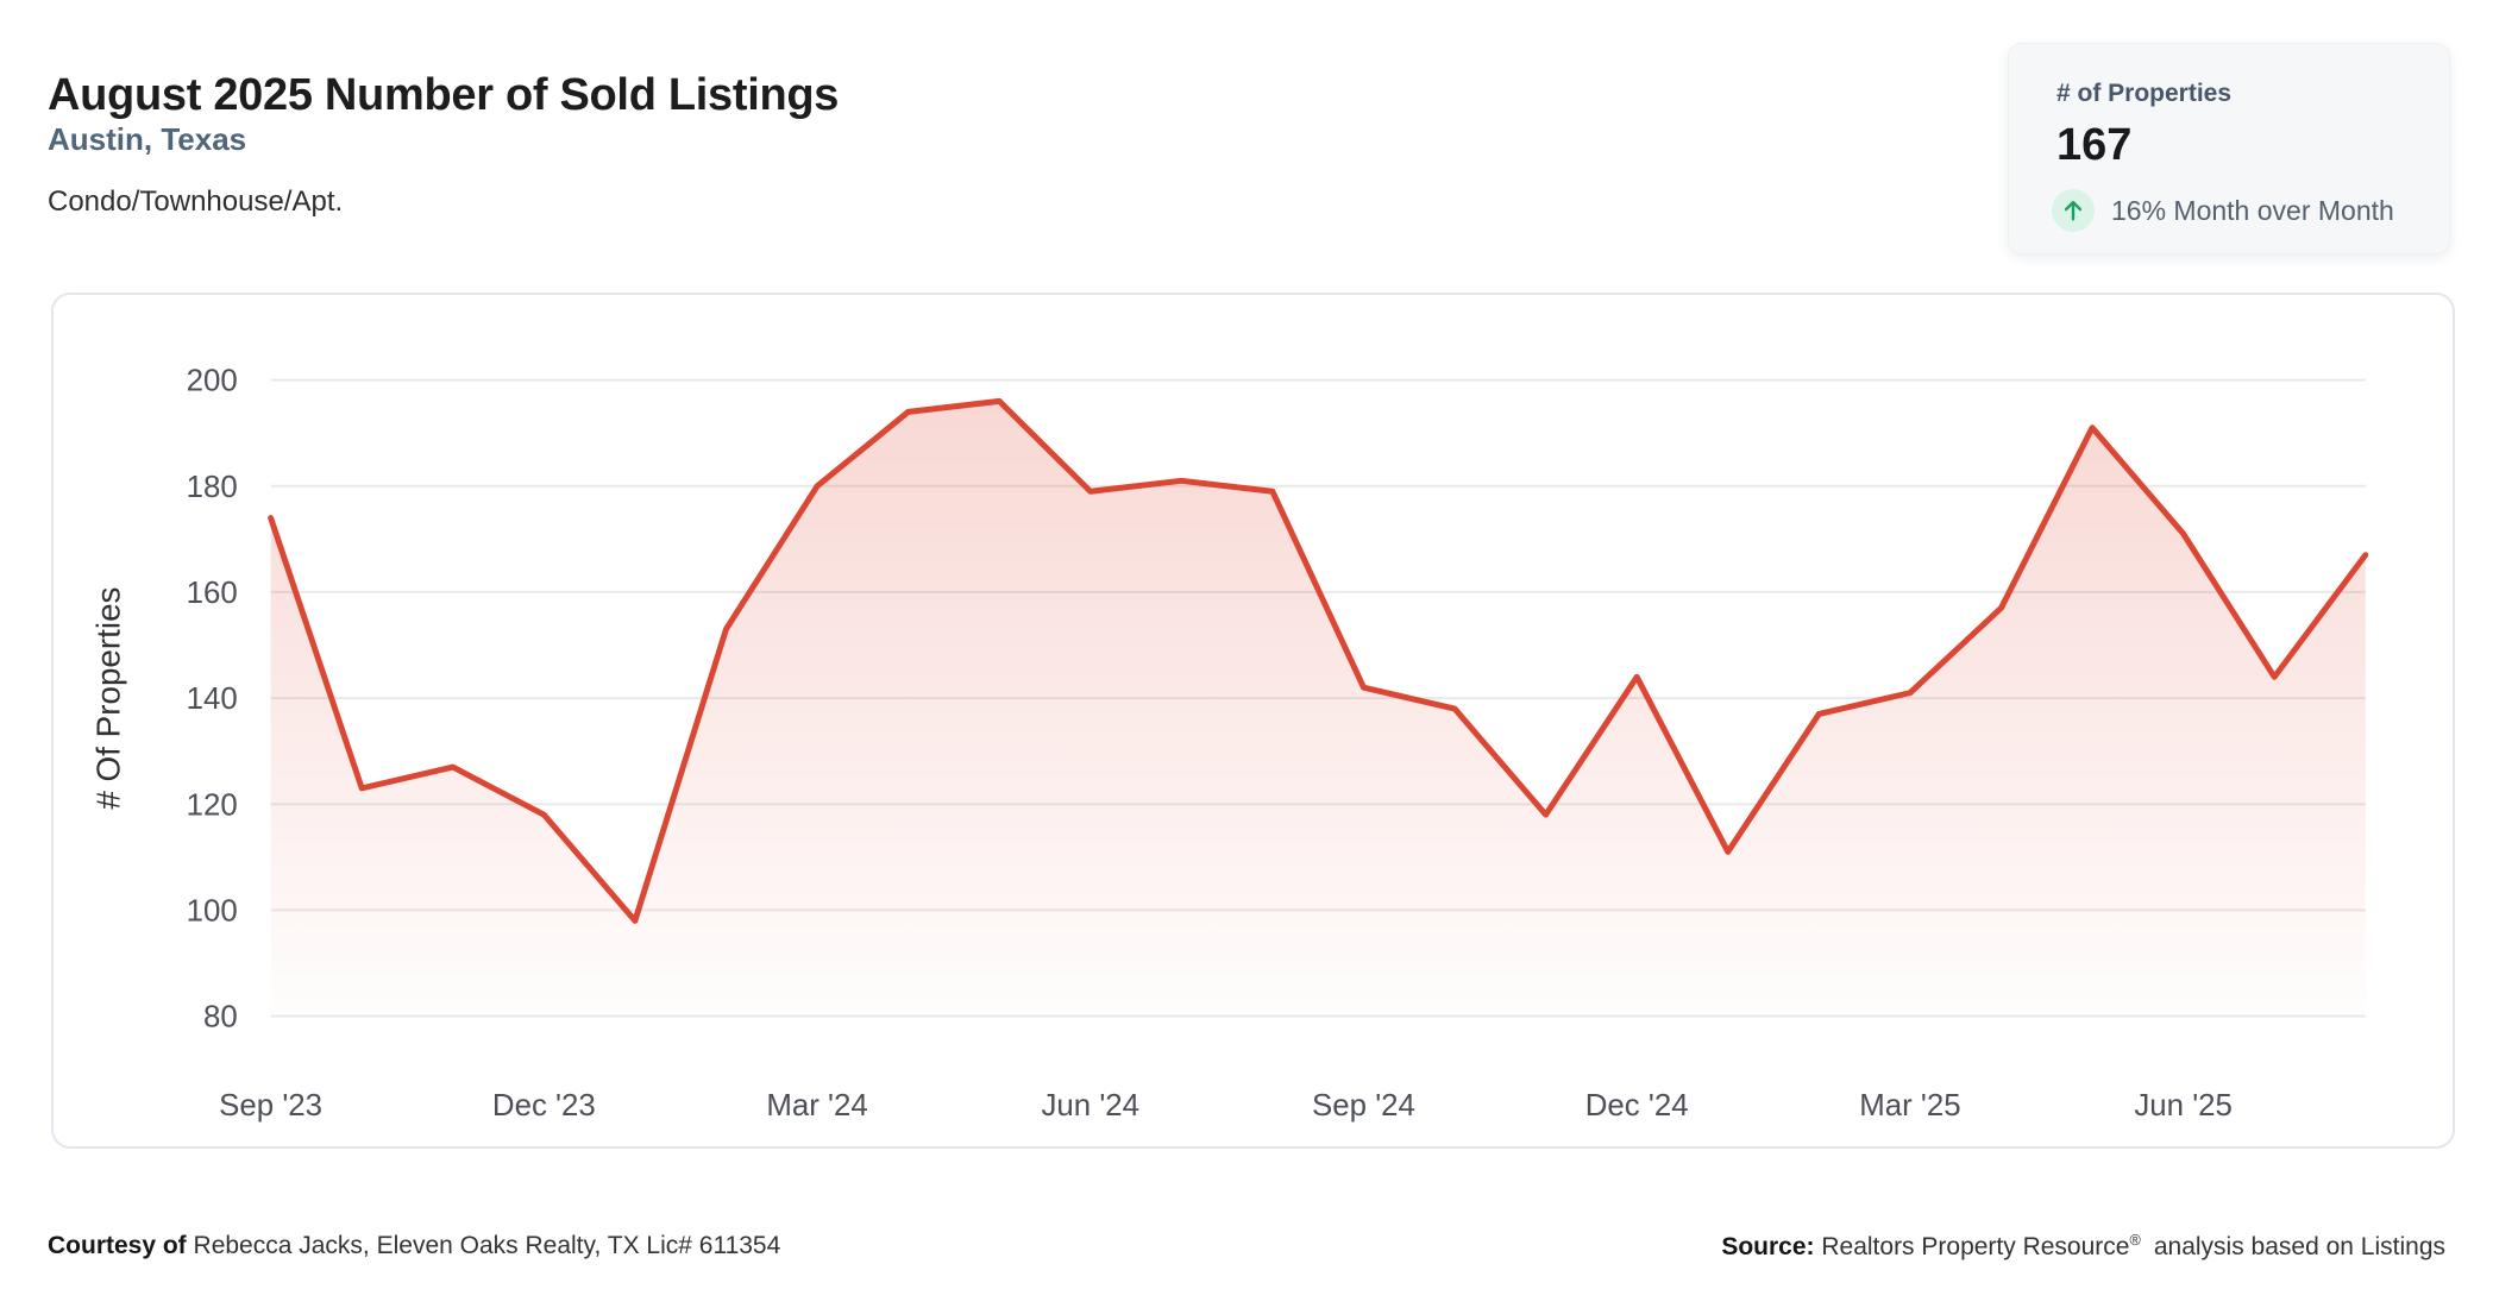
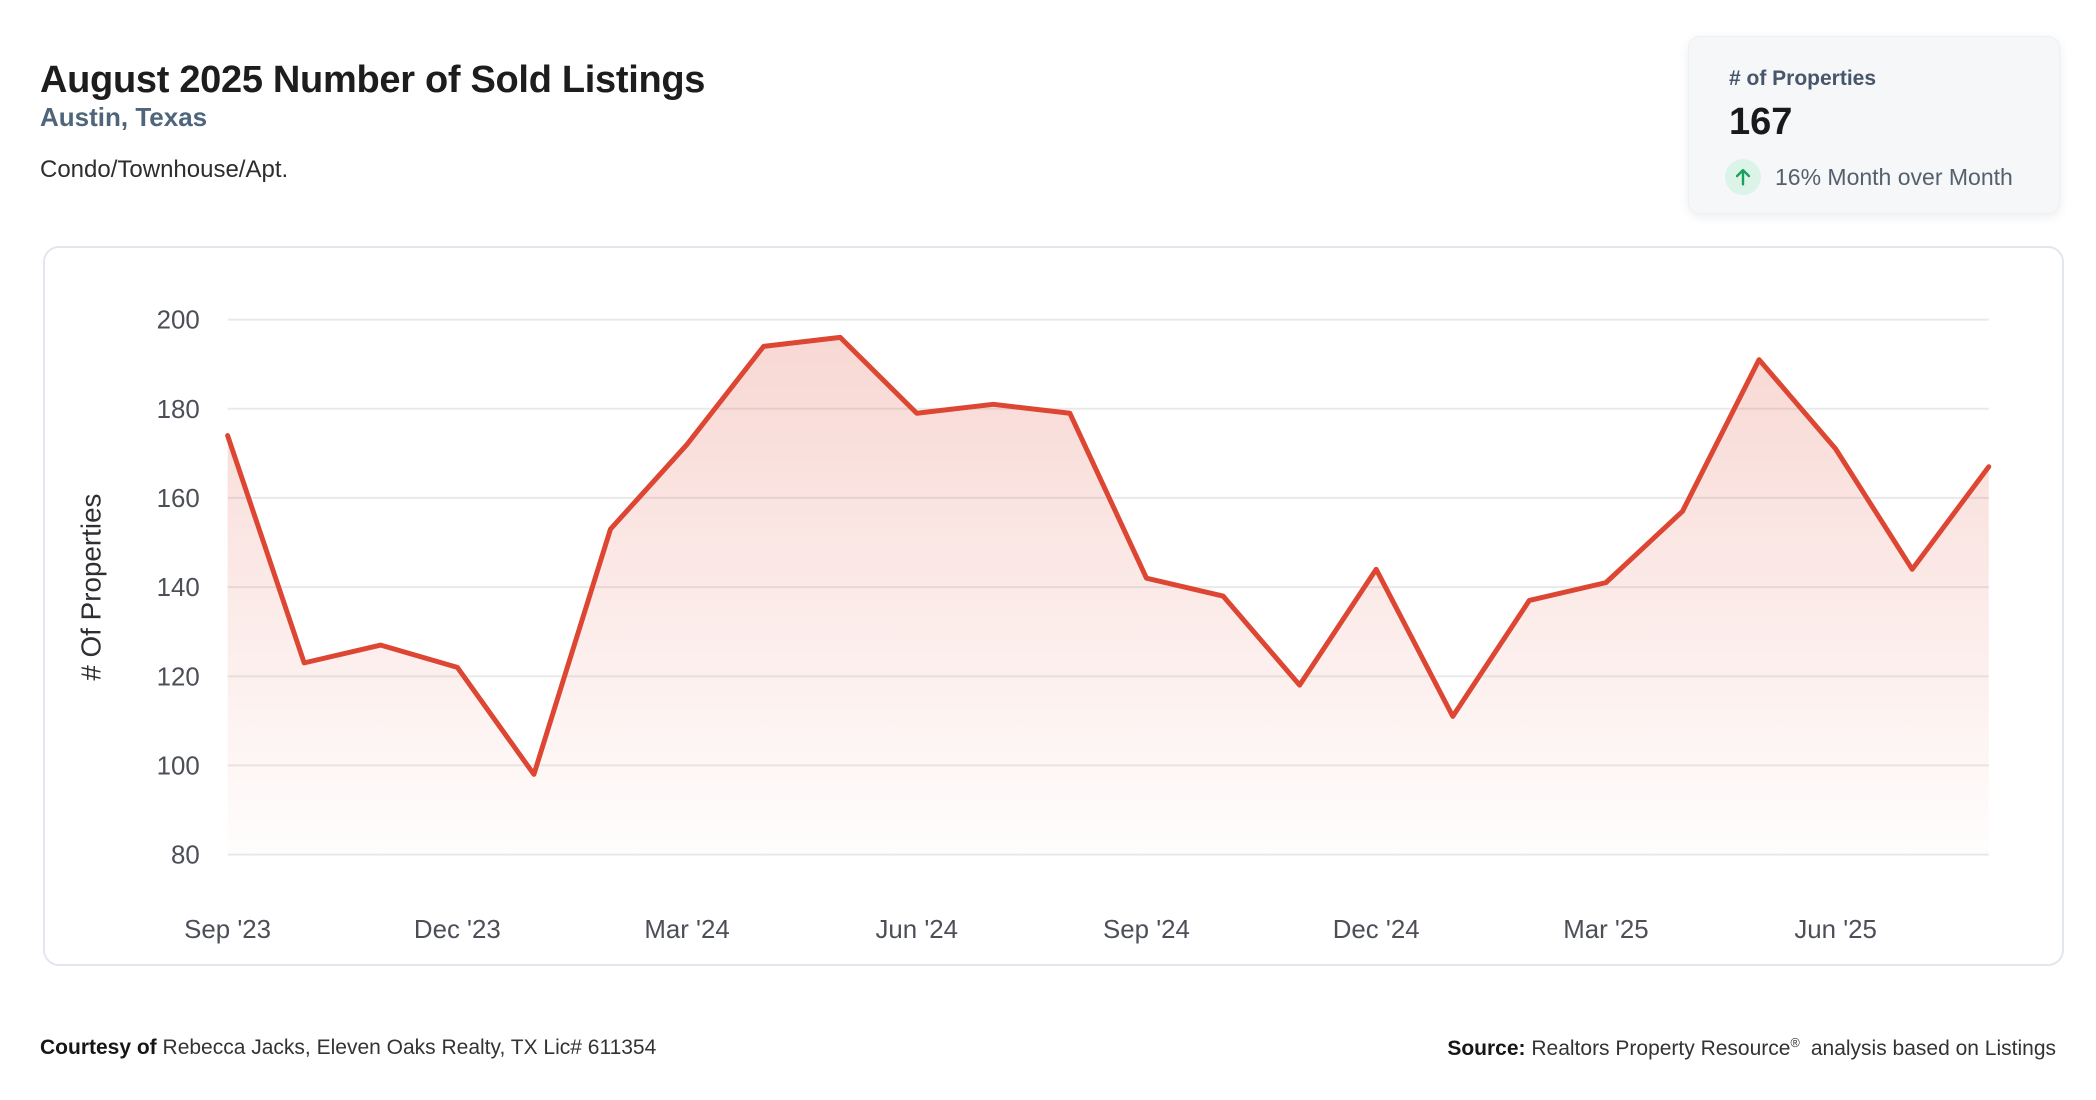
Dec '23: 118 -> 122
Mar '24: 180 -> 172
